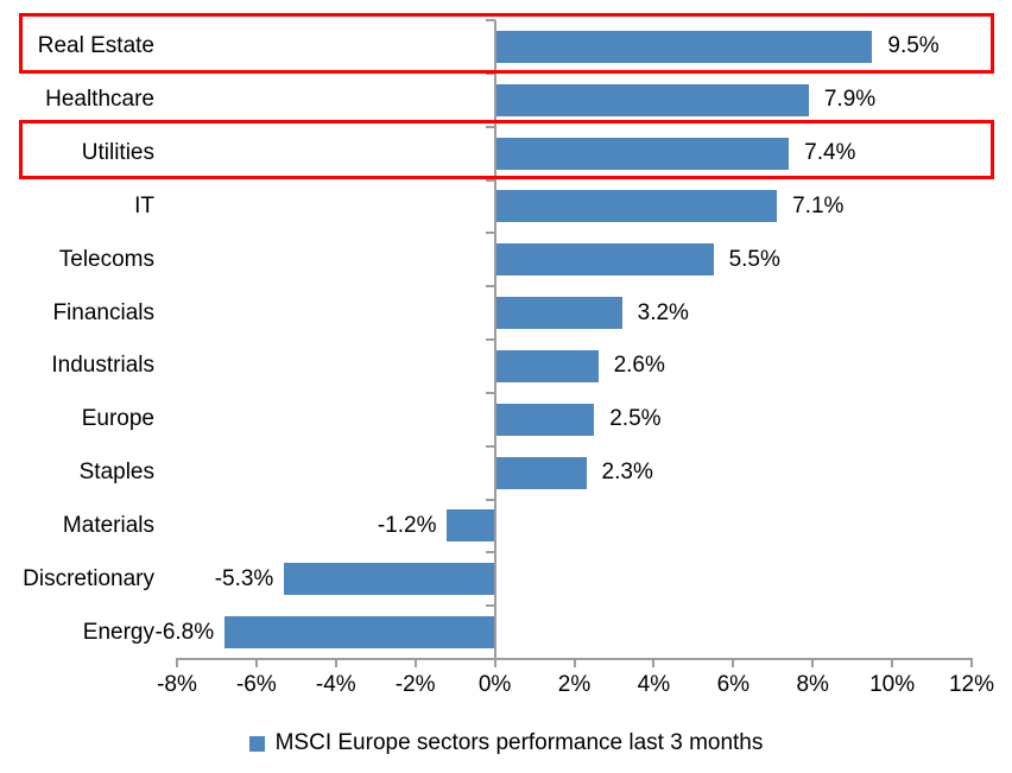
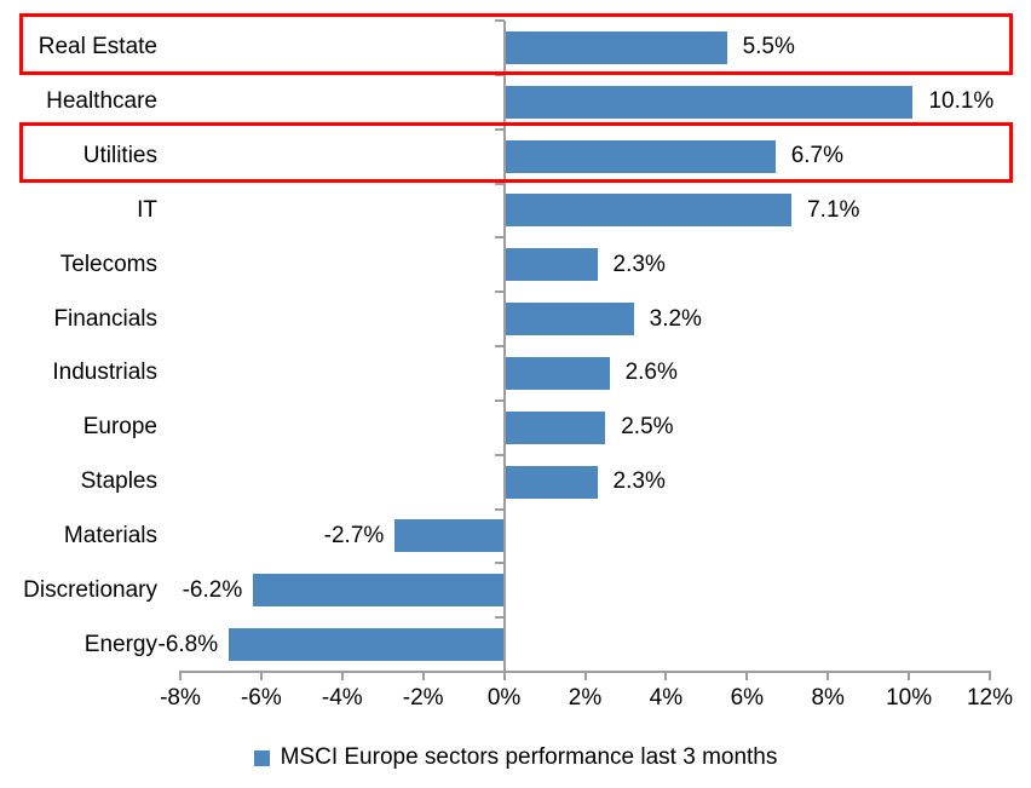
Real Estate: 9.5% -> 5.5%
Healthcare: 7.9% -> 10.1%
Utilities: 7.4% -> 6.7%
Telecoms: 5.5% -> 2.3%
Materials: -1.2% -> -2.7%
Discretionary: -5.3% -> -6.2%
